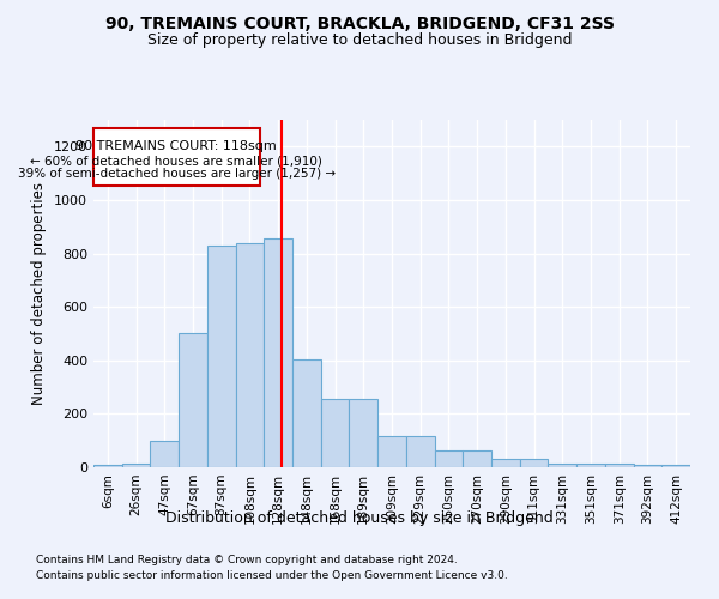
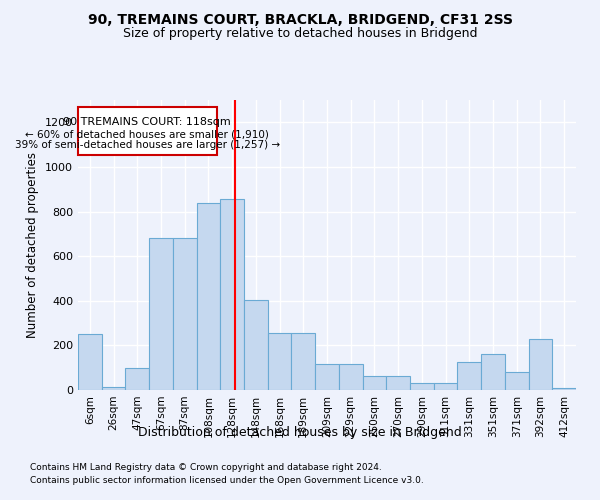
6sqm: 10 -> 250
67sqm: 500 -> 680
87sqm: 830 -> 680
331sqm: 15 -> 125
351sqm: 15 -> 160
371sqm: 15 -> 80
392sqm: 10 -> 230
